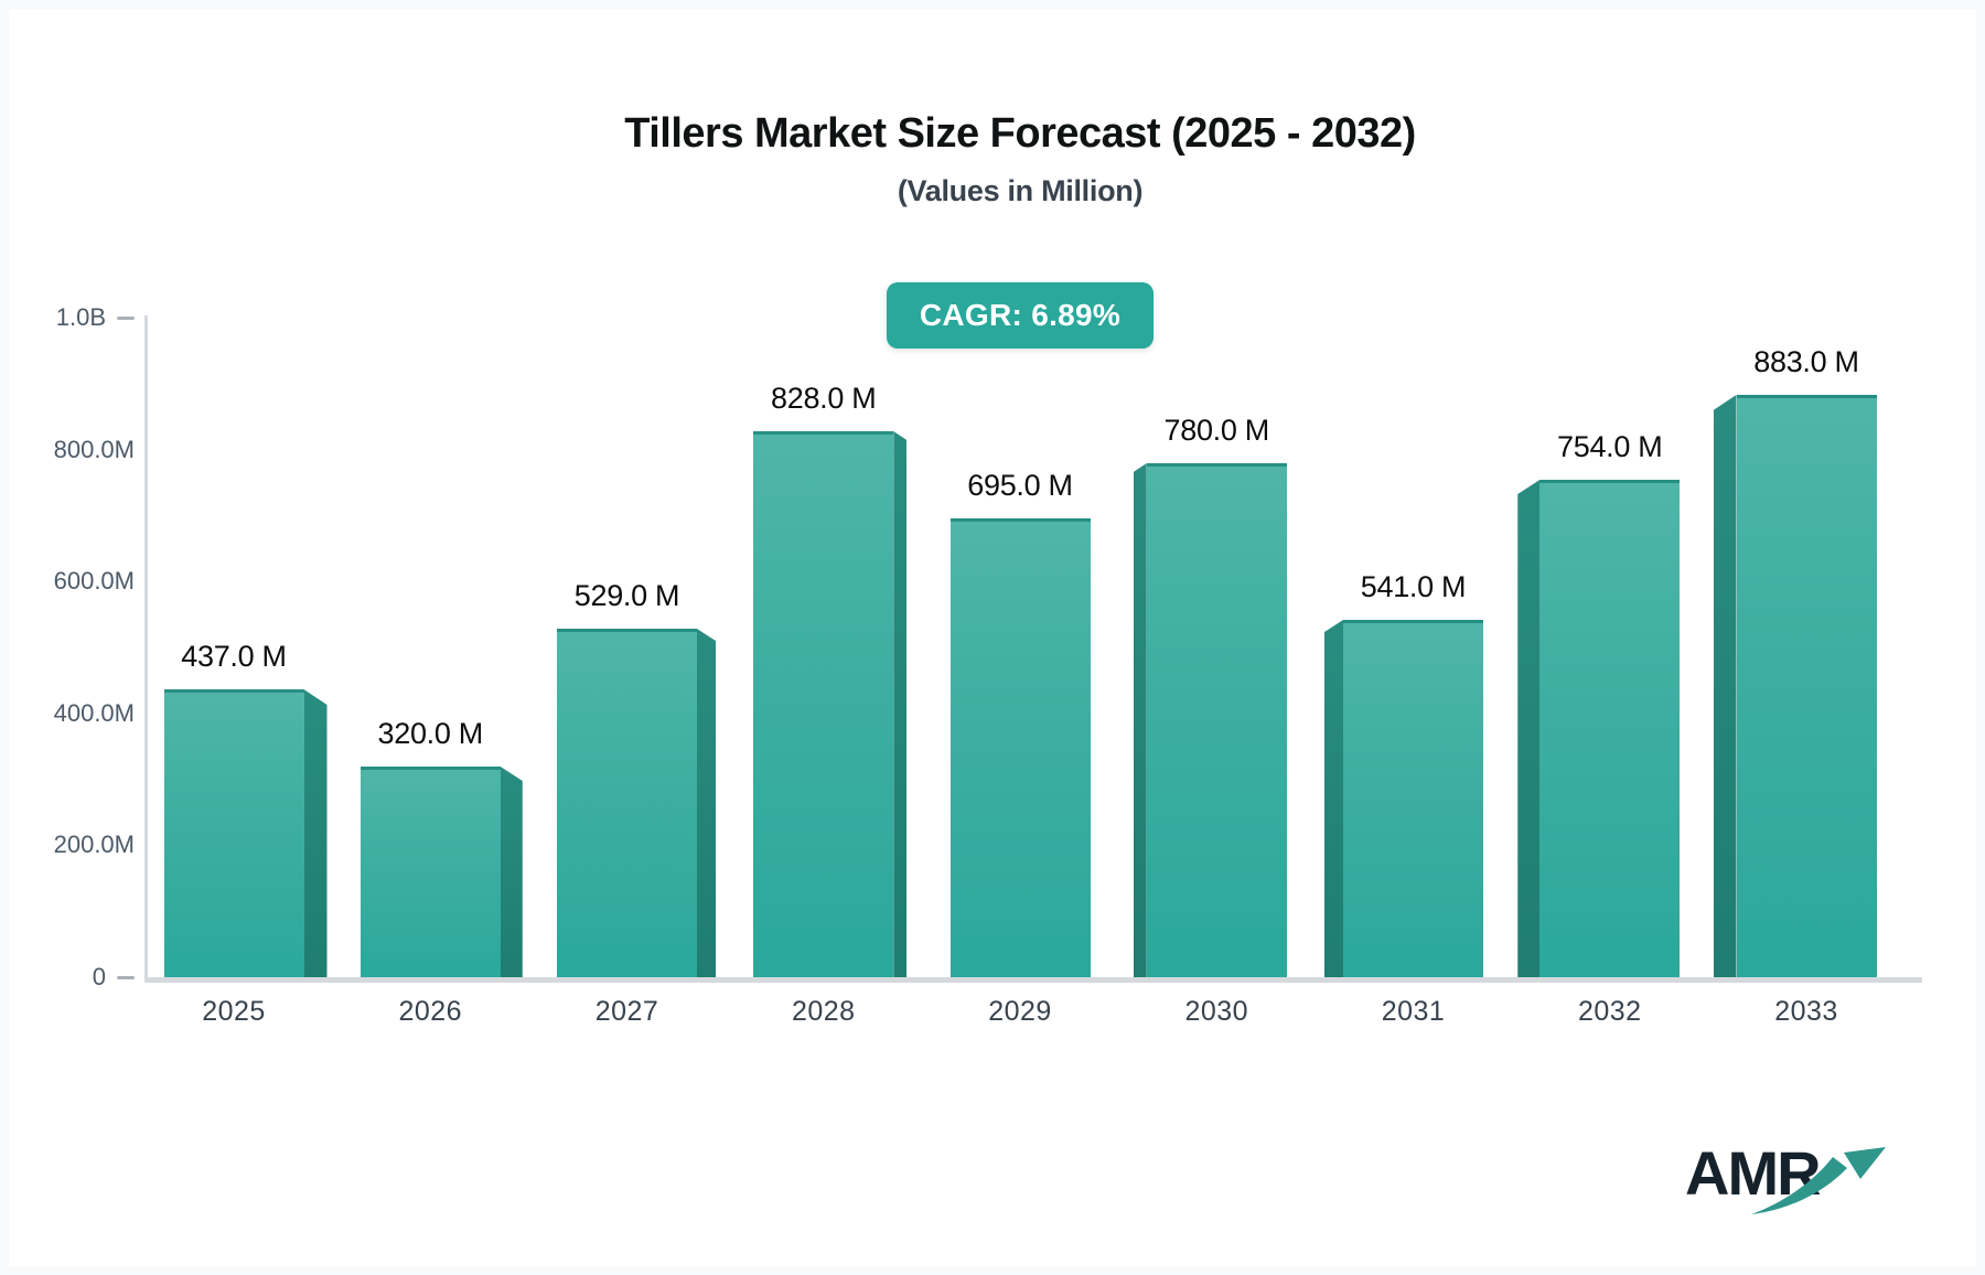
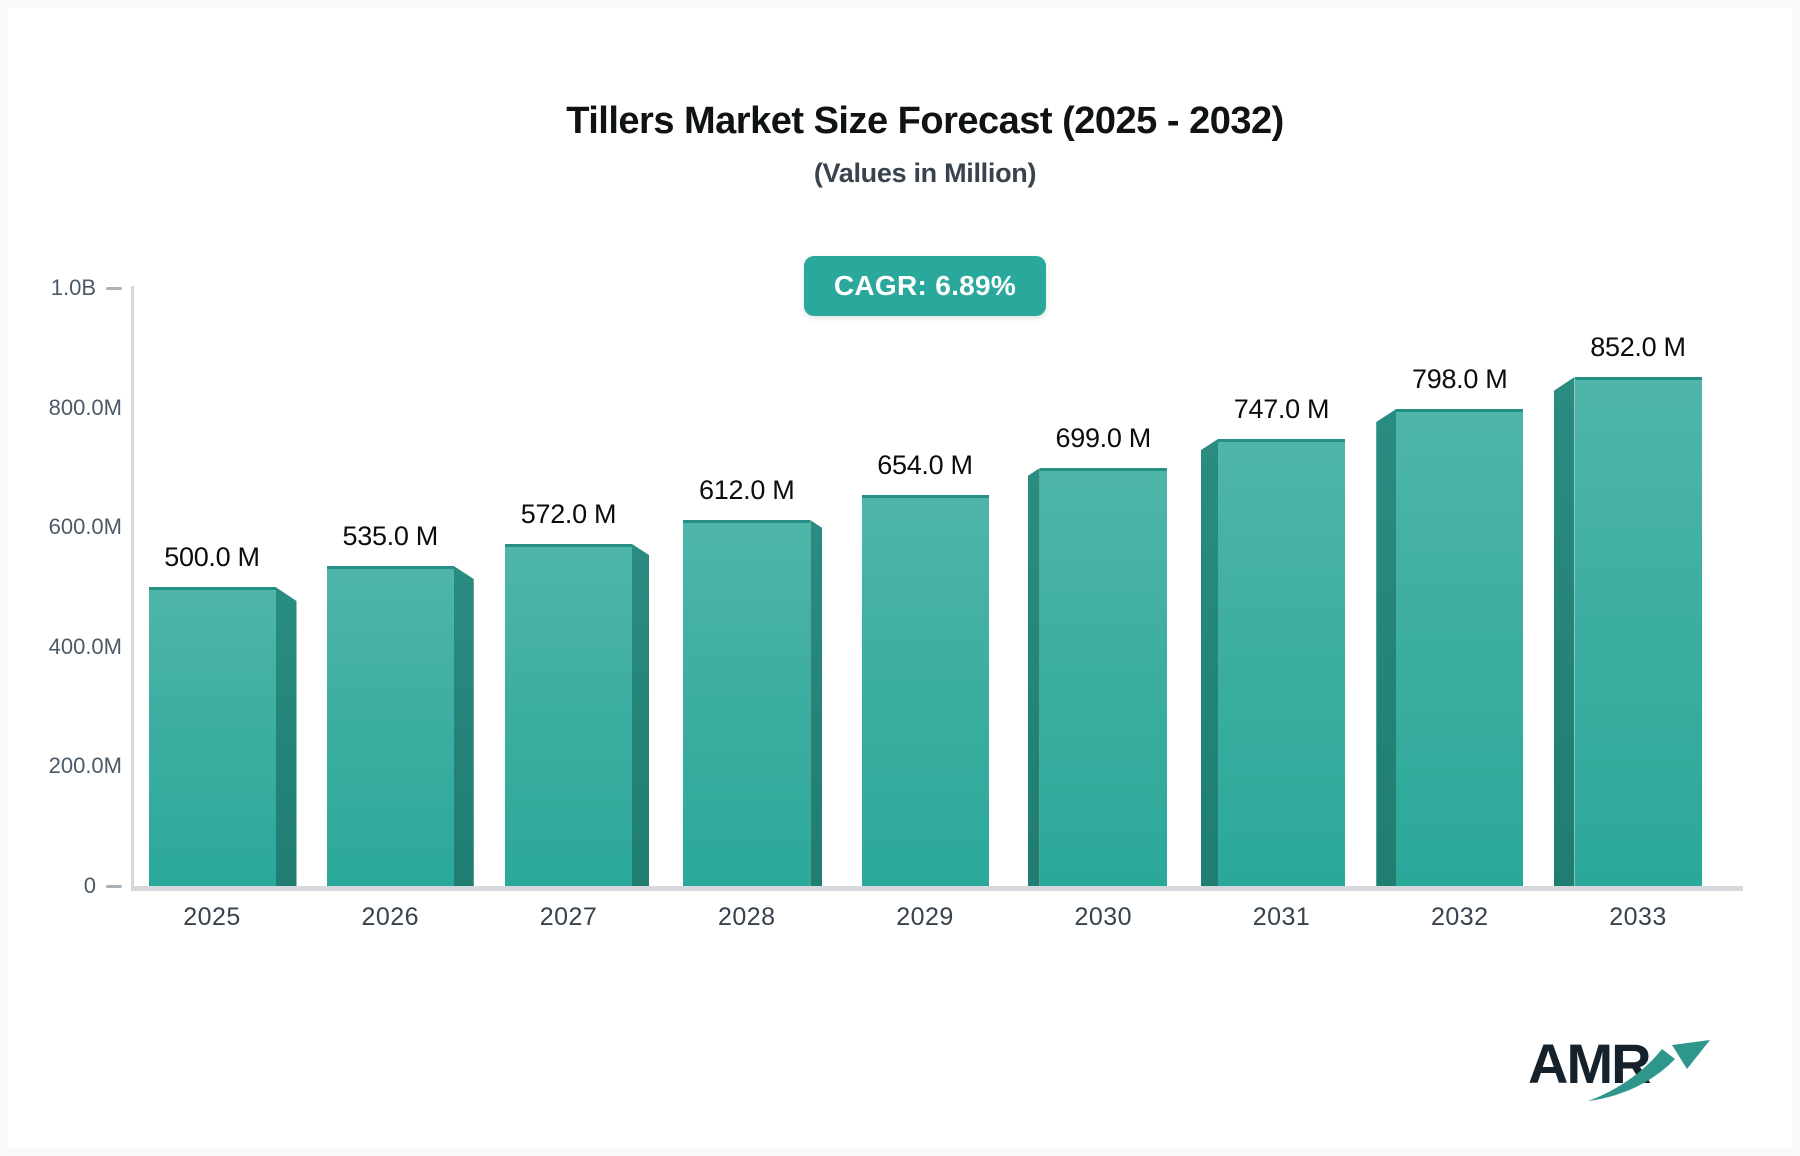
2025: 437.0 -> 500.0
2026: 320.0 -> 535.0
2027: 529.0 -> 572.0
2028: 828.0 -> 612.0
2029: 695.0 -> 654.0
2030: 780.0 -> 699.0
2031: 541.0 -> 747.0
2032: 754.0 -> 798.0
2033: 883.0 -> 852.0
